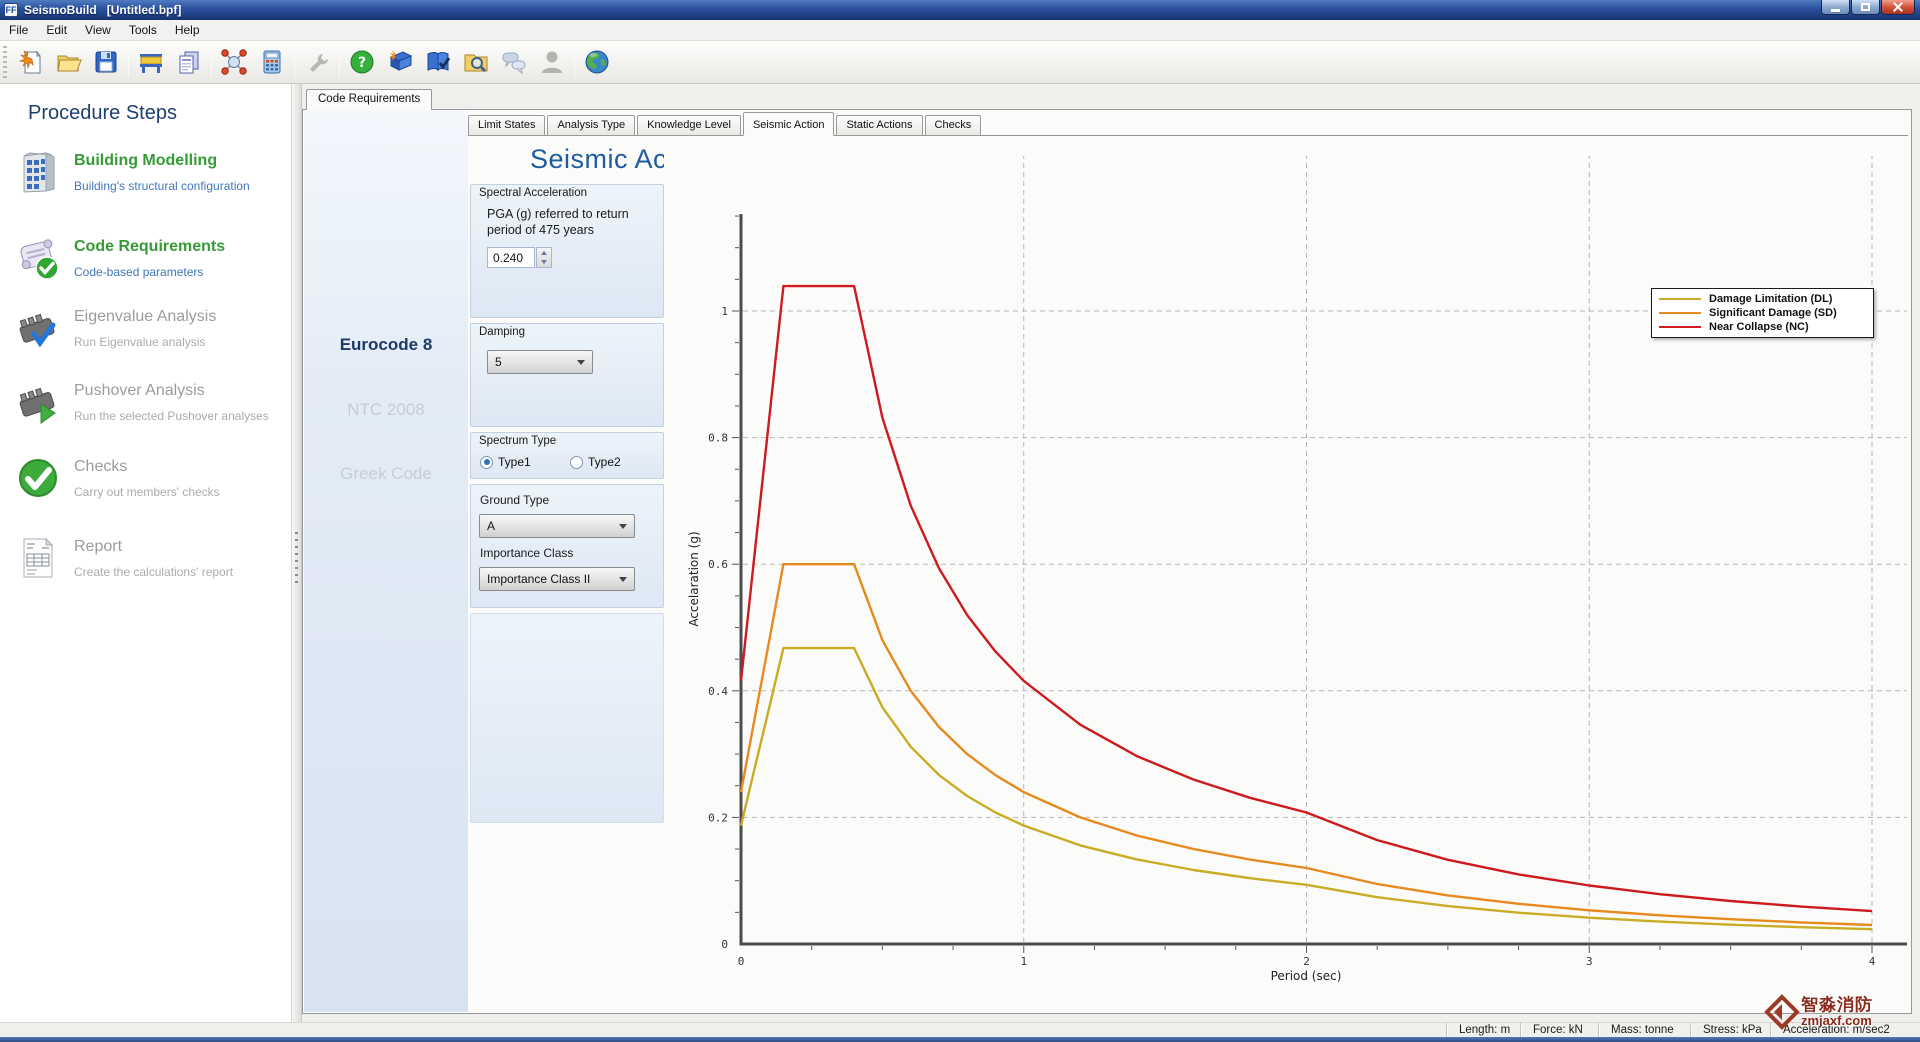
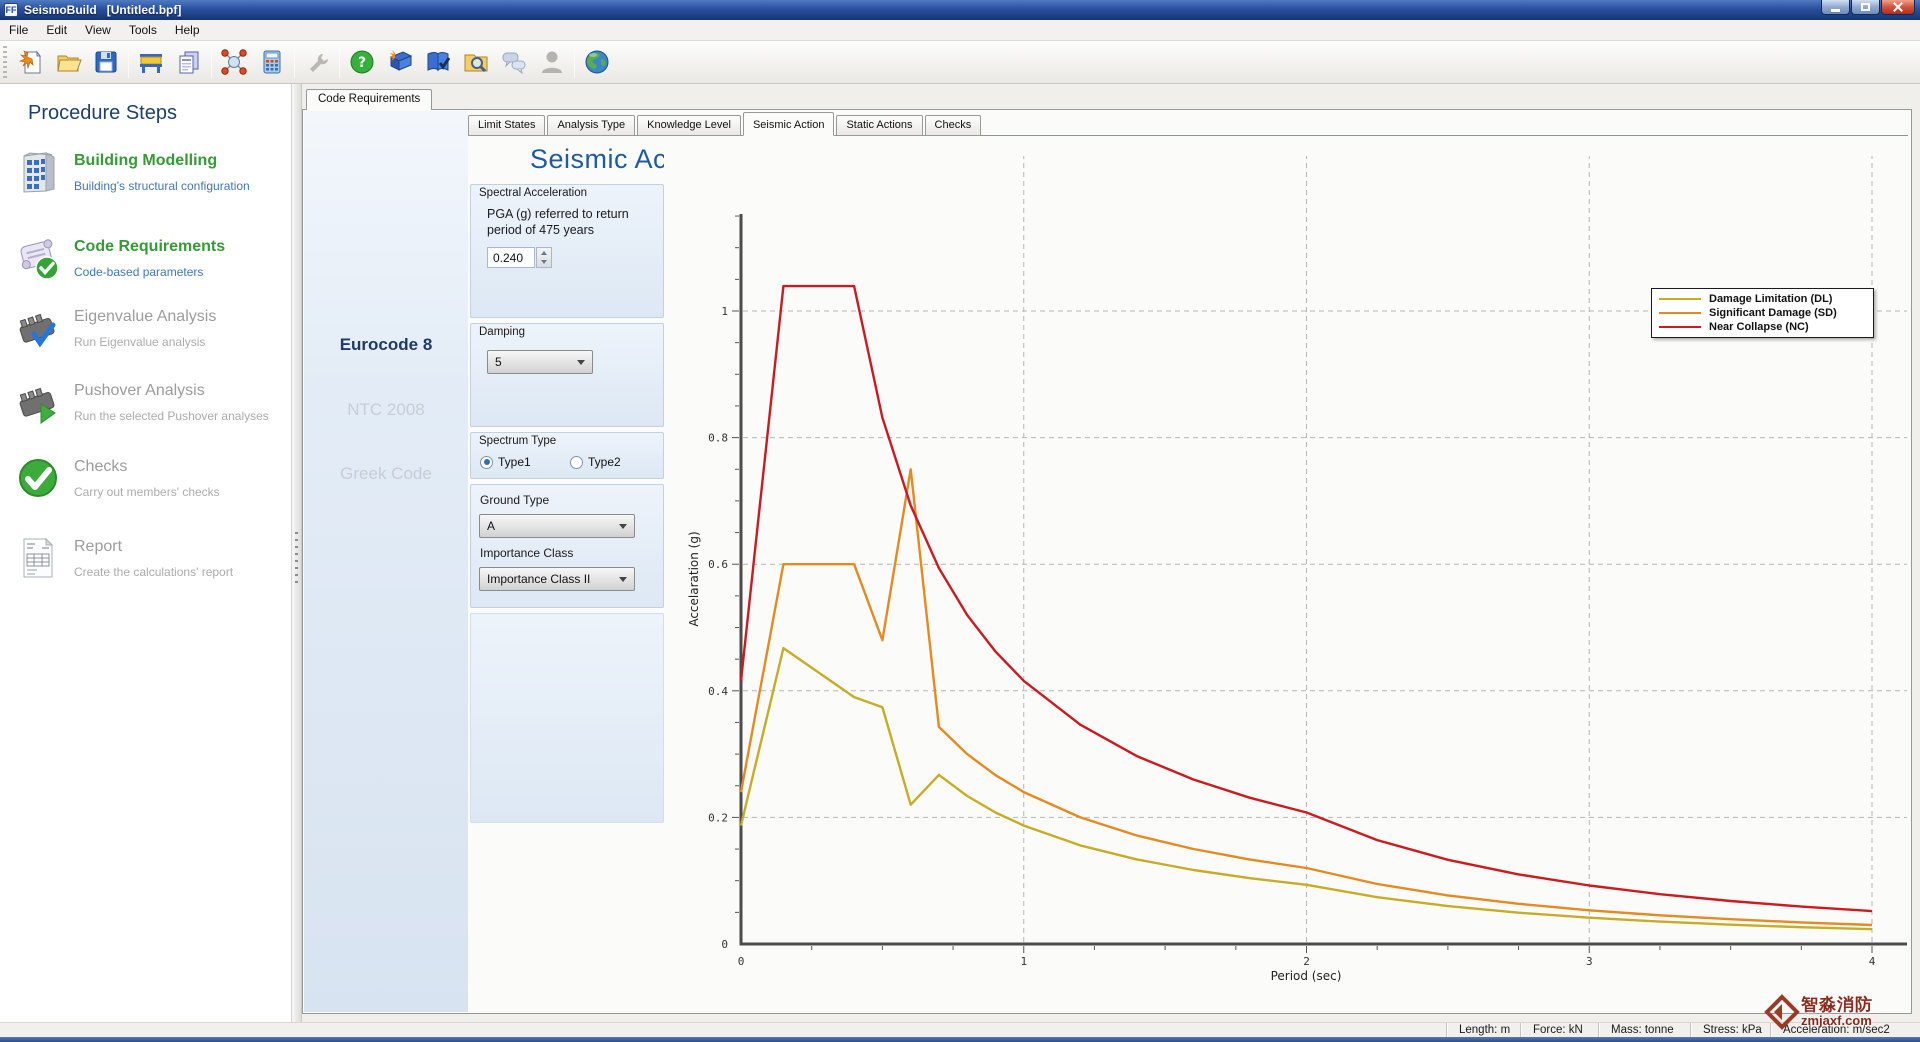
Damage Limitation (DL)/0.4: 0.47 -> 0.39
Damage Limitation (DL)/0.6: 0.31 -> 0.22
Significant Damage (SD)/0.6: 0.40 -> 0.75
